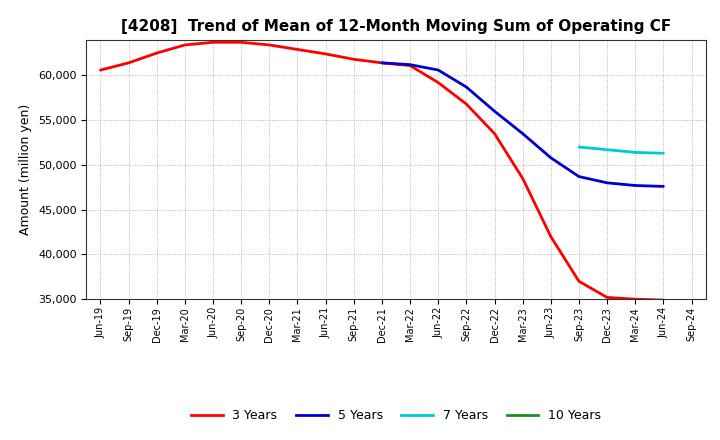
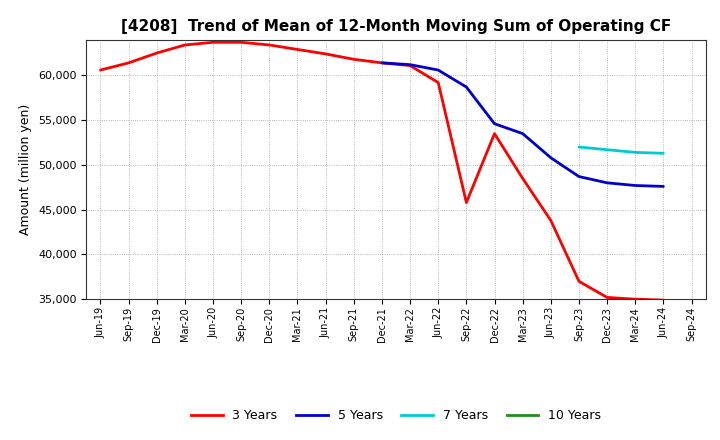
3 Years/Sep-22: 56,800 -> 45,800
5 Years/Dec-22: 56,000 -> 54,600
3 Years/Jun-23: 42,000 -> 43,800
